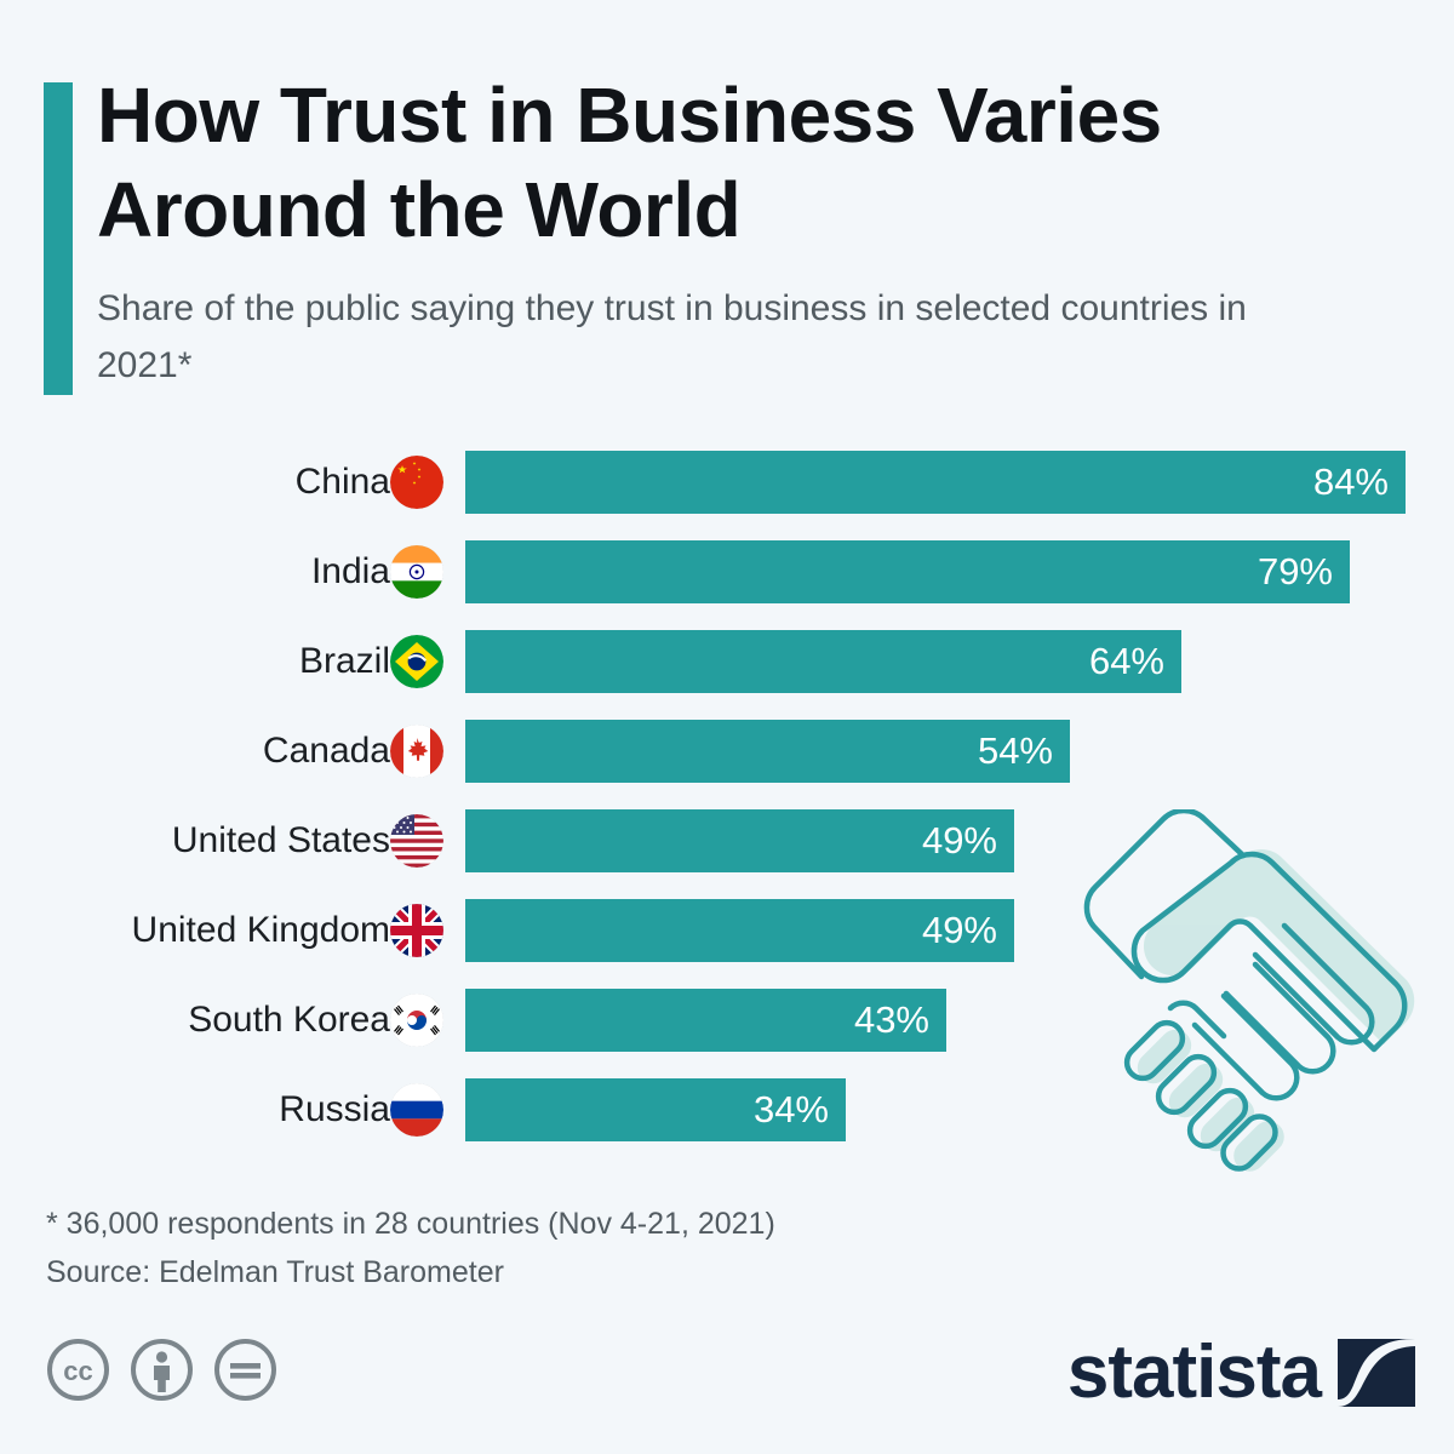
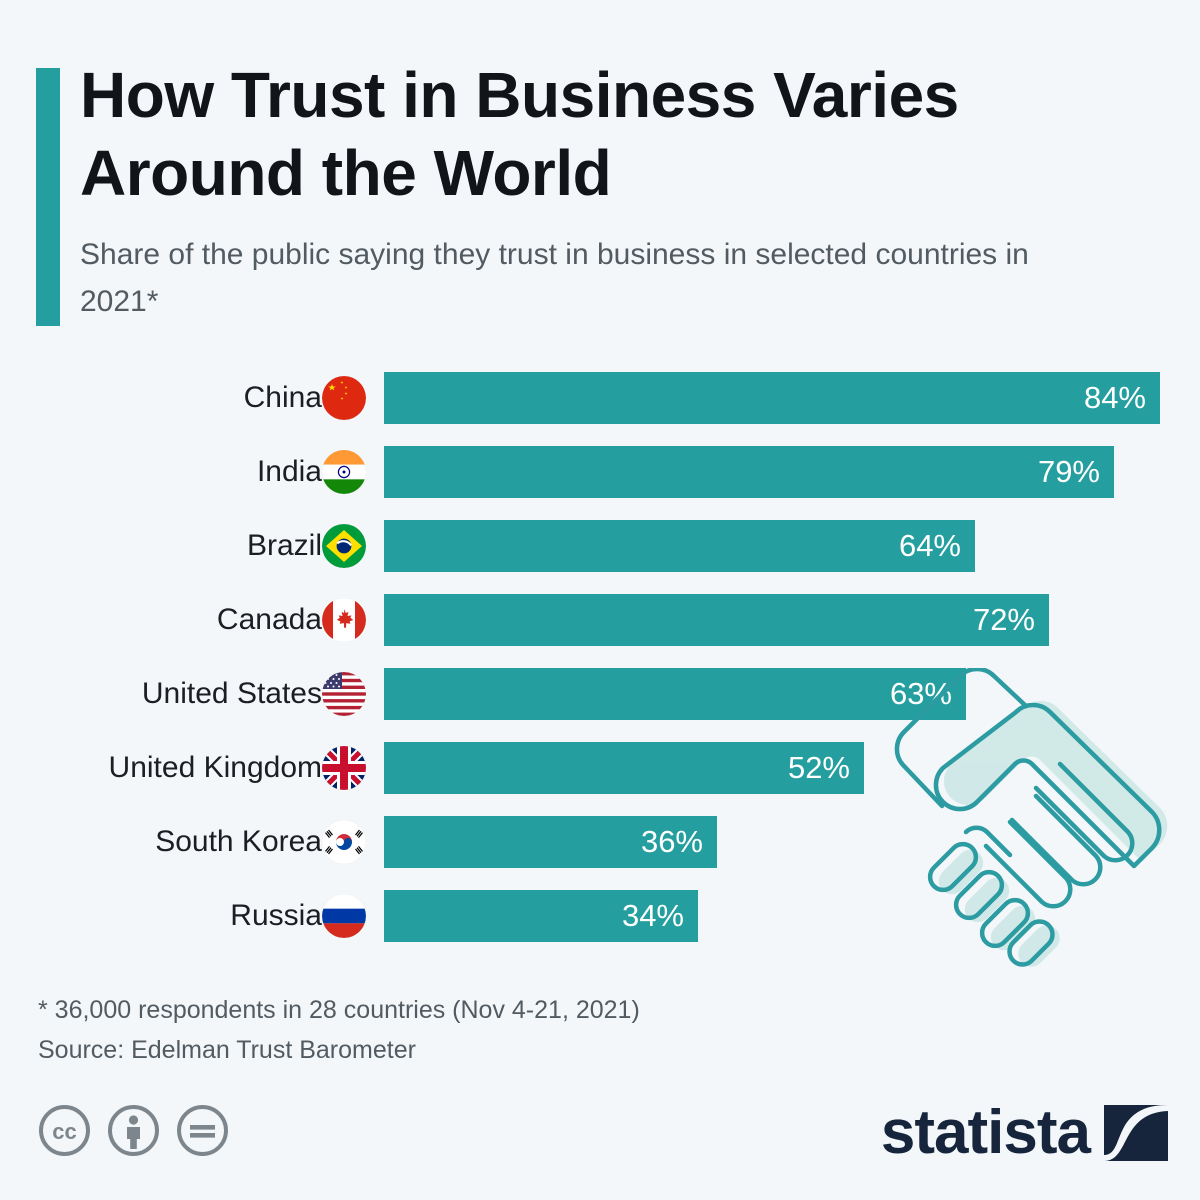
Canada: 54% -> 72%
United States: 49% -> 63%
United Kingdom: 49% -> 52%
South Korea: 43% -> 36%
